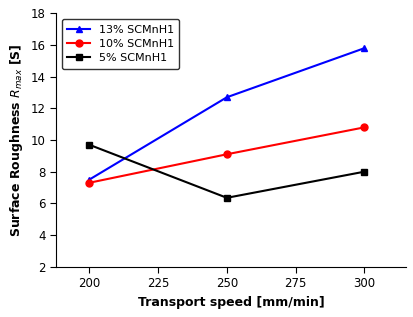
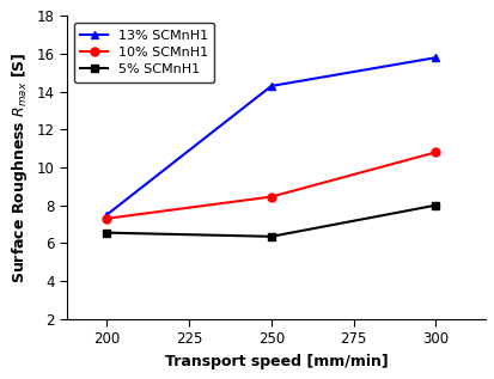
5% SCMnH1/200: 9.7 -> 6.5
13% SCMnH1/250: 12.7 -> 14.3
10% SCMnH1/250: 9.1 -> 8.4
